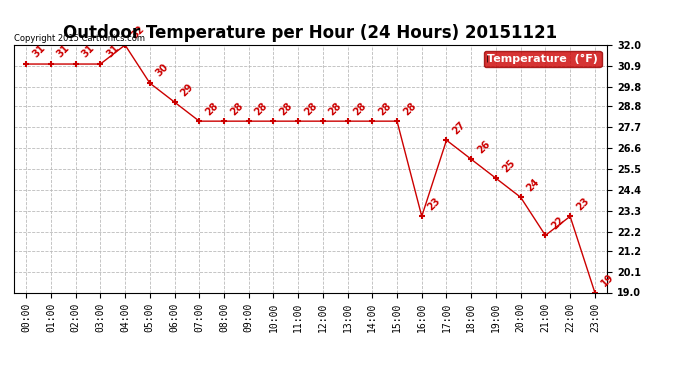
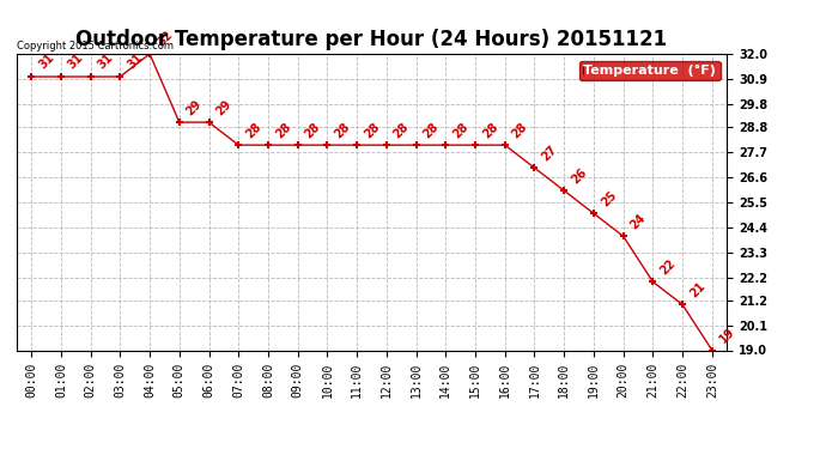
05:00: 30 -> 29
16:00: 23 -> 28
22:00: 23 -> 21
